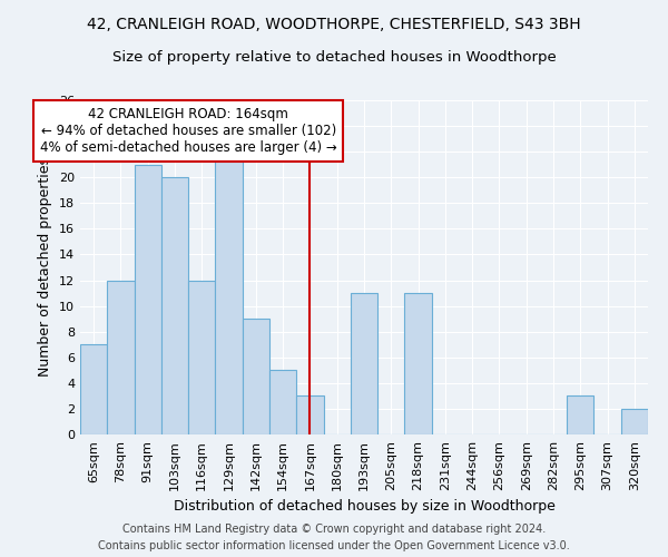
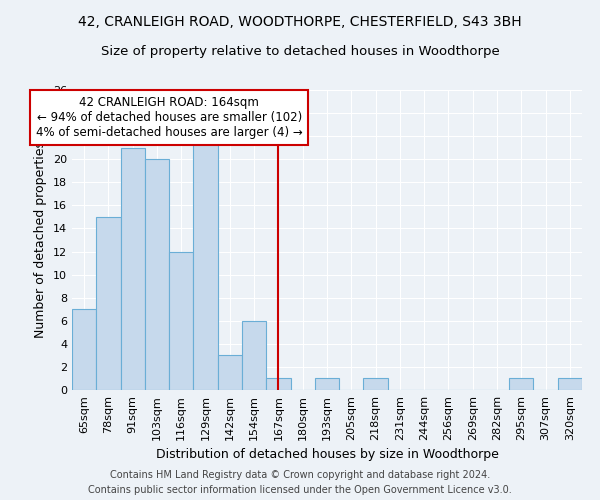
78sqm: 12 -> 15
142sqm: 9 -> 3
154sqm: 5 -> 6
167sqm: 3 -> 1
193sqm: 11 -> 1
218sqm: 11 -> 1
295sqm: 3 -> 1
320sqm: 2 -> 1
